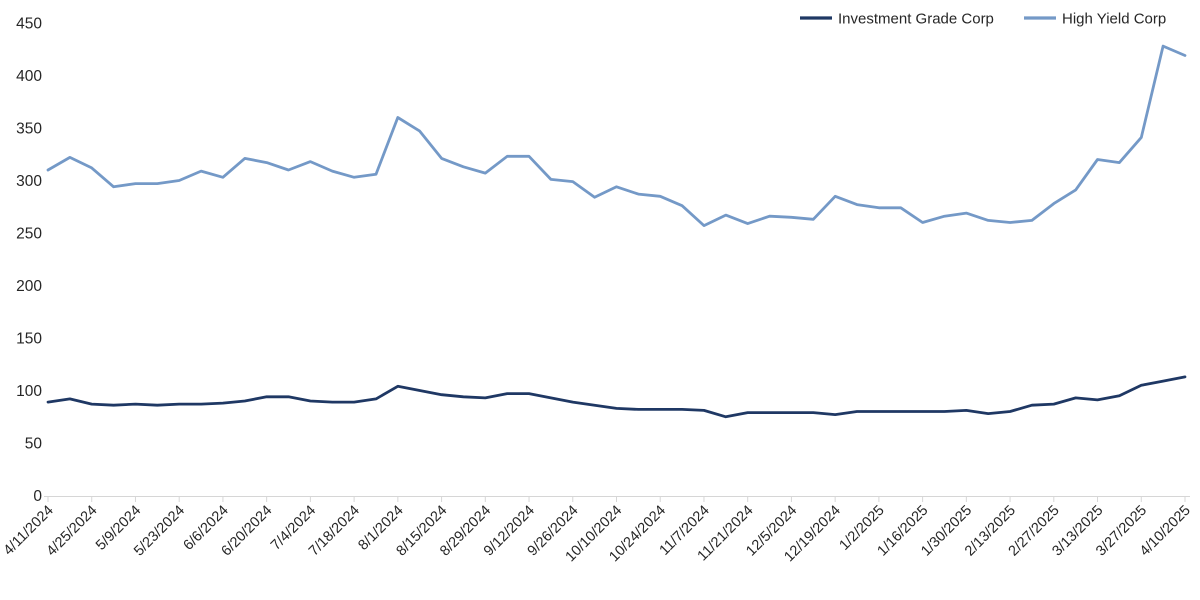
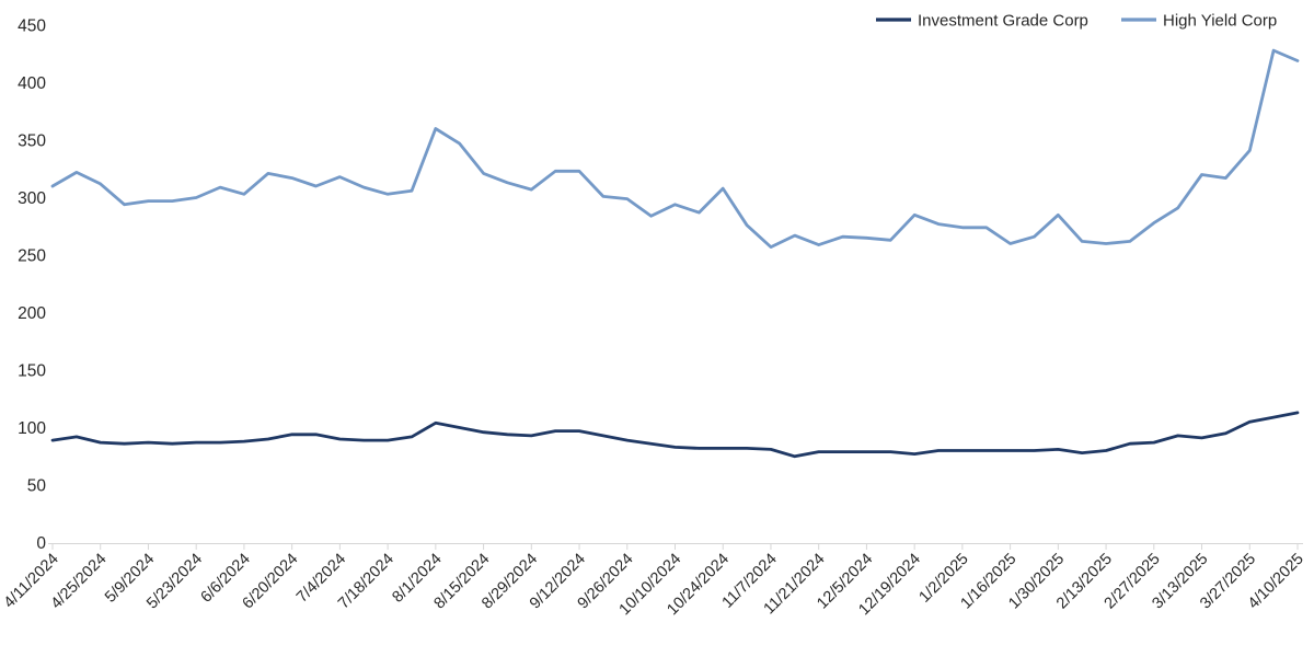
High Yield Corp/10/24/2024: 285 -> 308
High Yield Corp/1/30/2025: 269 -> 285
